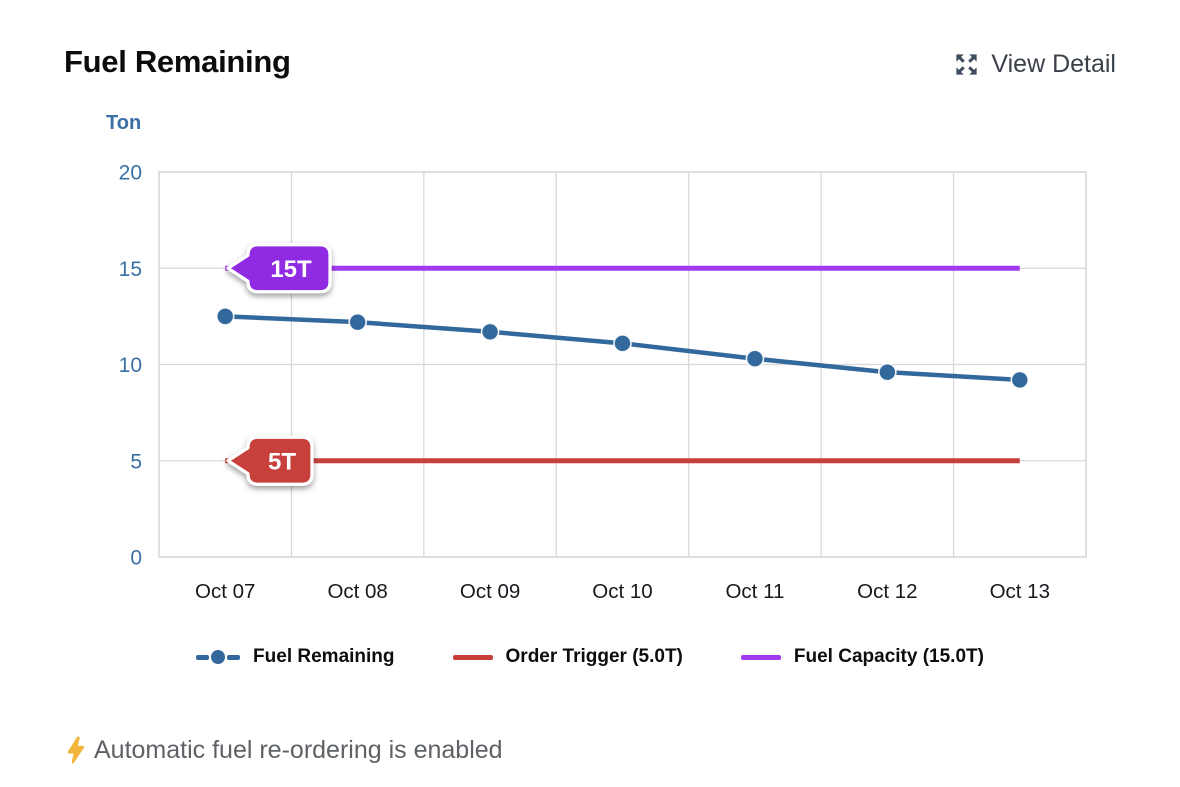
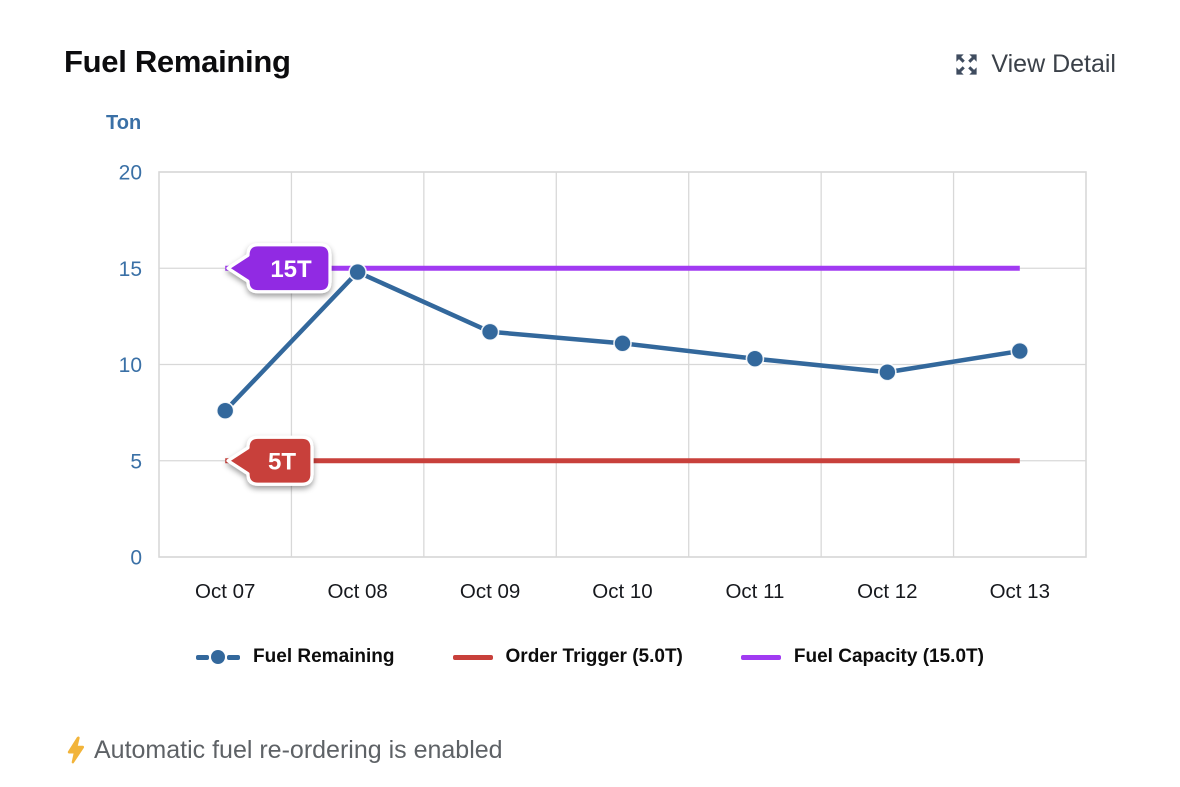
Oct 07: 12.5 -> 7.6
Oct 08: 12.2 -> 14.8
Oct 13: 9.2 -> 10.7
